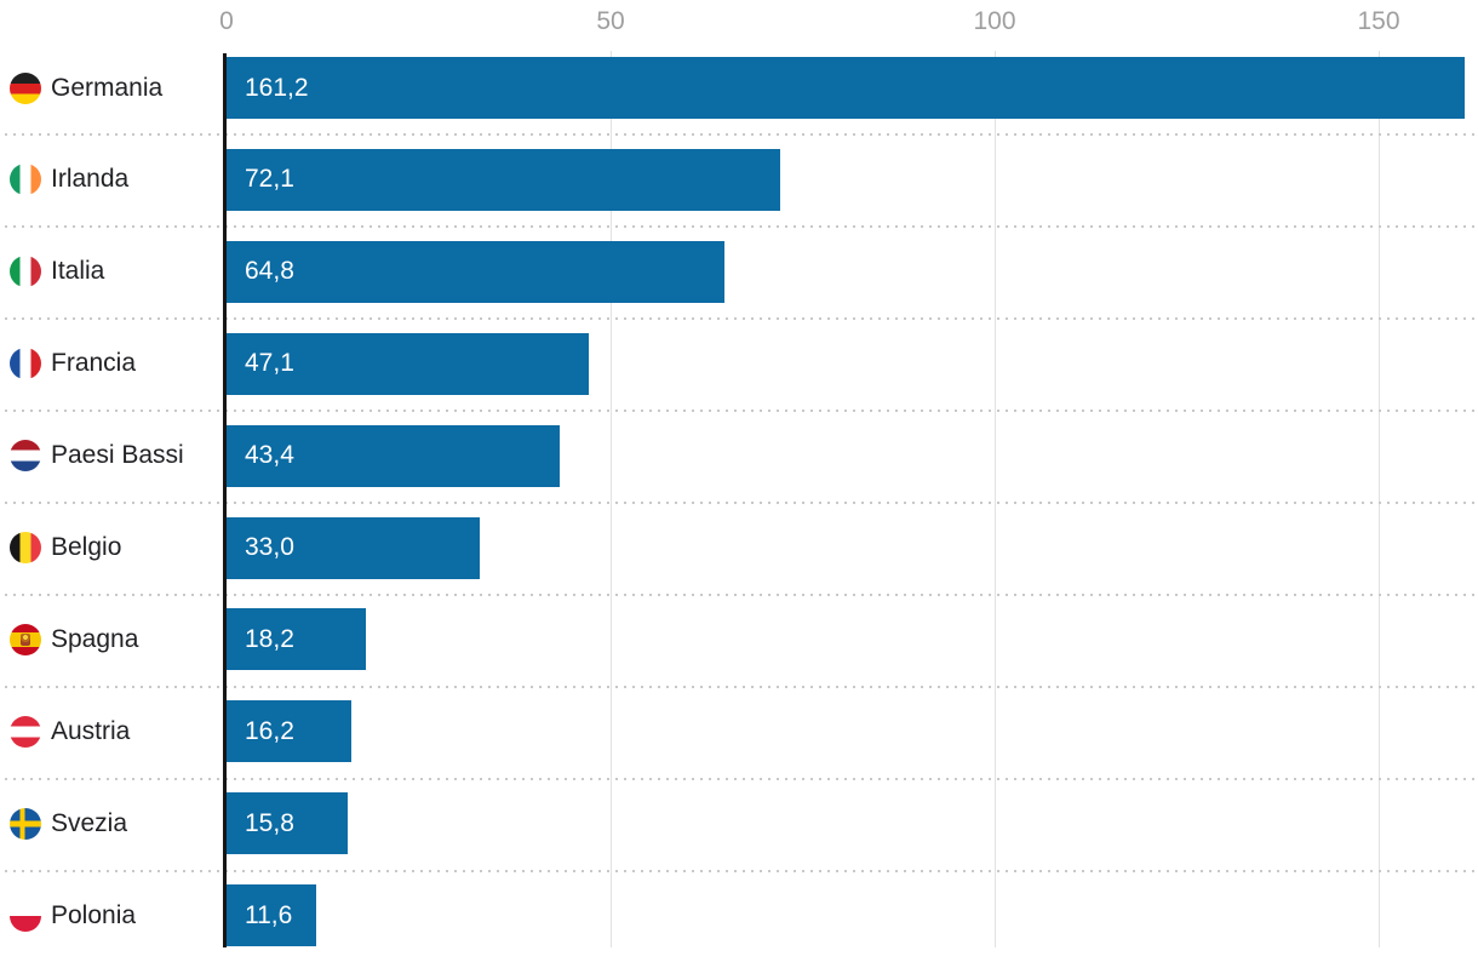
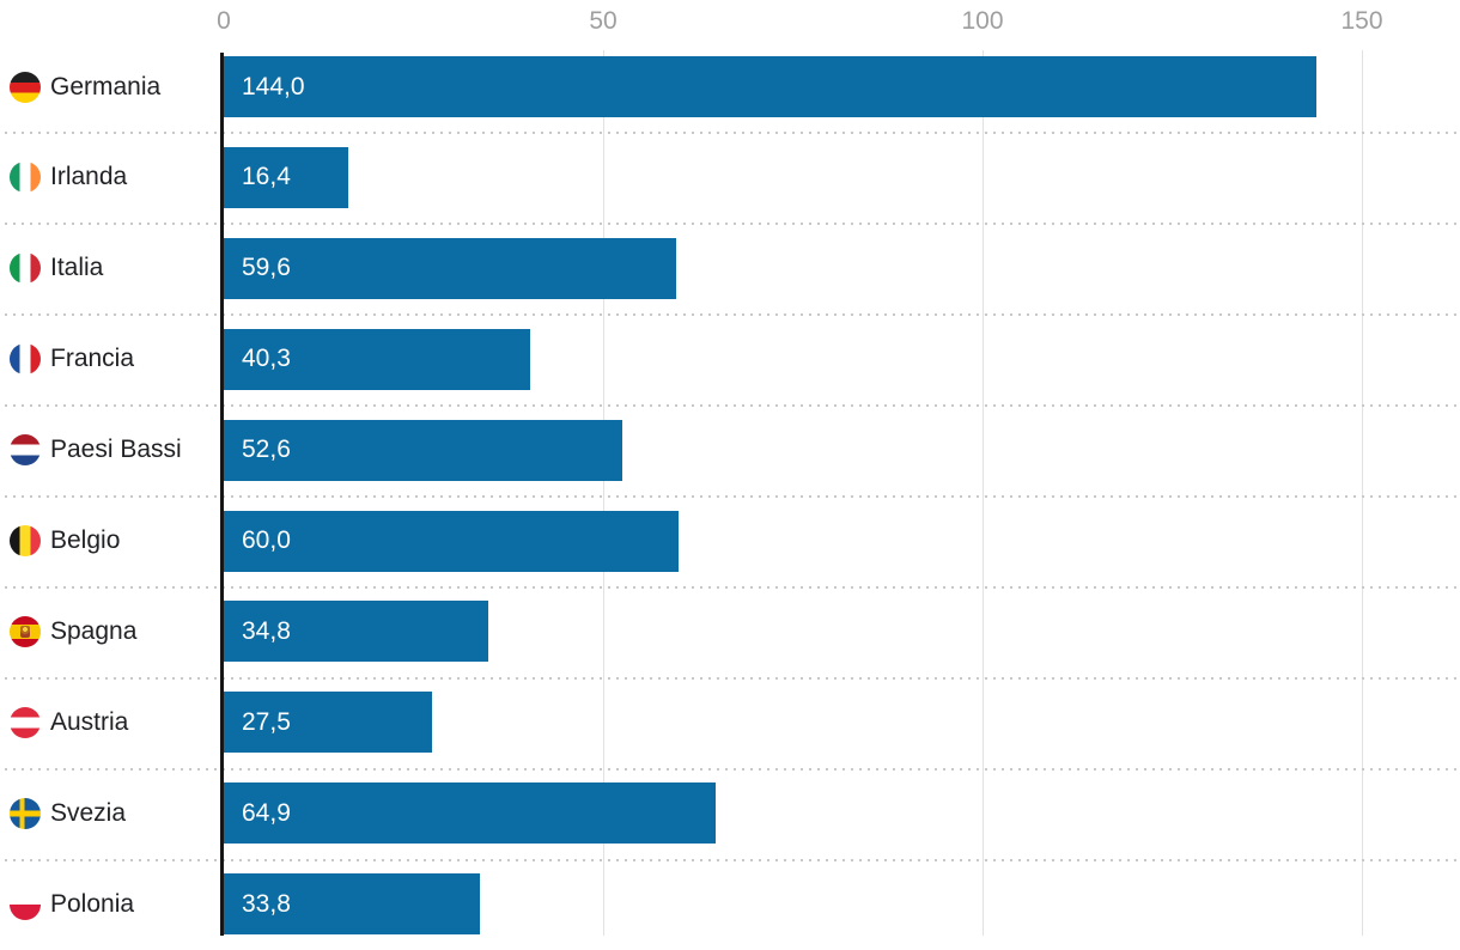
Germania: 161,2 -> 144,0
Irlanda: 72,1 -> 16,4
Italia: 64,8 -> 59,6
Francia: 47,1 -> 40,3
Paesi Bassi: 43,4 -> 52,6
Belgio: 33,0 -> 60,0
Spagna: 18,2 -> 34,8
Austria: 16,2 -> 27,5
Svezia: 15,8 -> 64,9
Polonia: 11,6 -> 33,8
